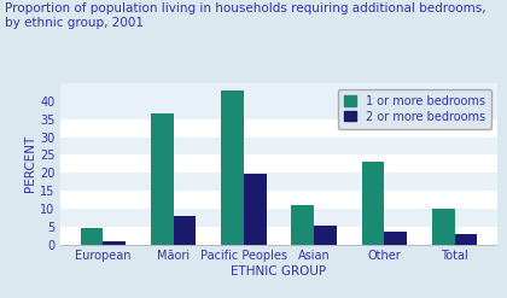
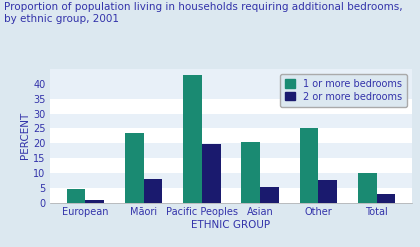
1 or more bedrooms/Māori: 36.5 -> 23.5
1 or more bedrooms/Asian: 11.0 -> 20.5
1 or more bedrooms/Other: 23.0 -> 25.0
2 or more bedrooms/Other: 3.5 -> 7.5
